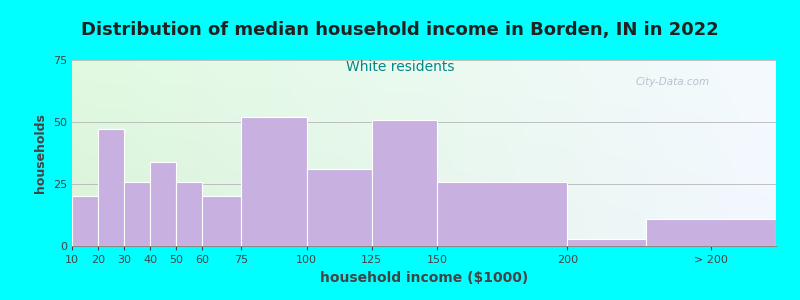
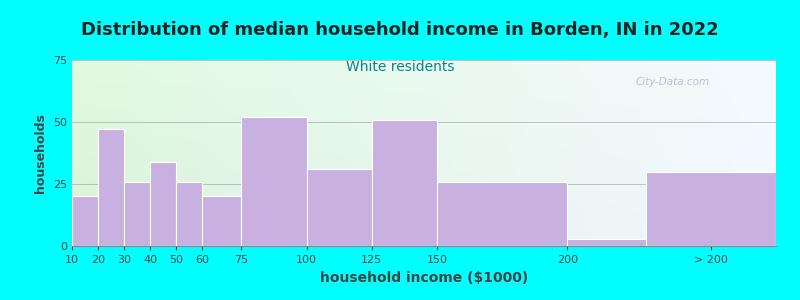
> 200: 11 -> 30
